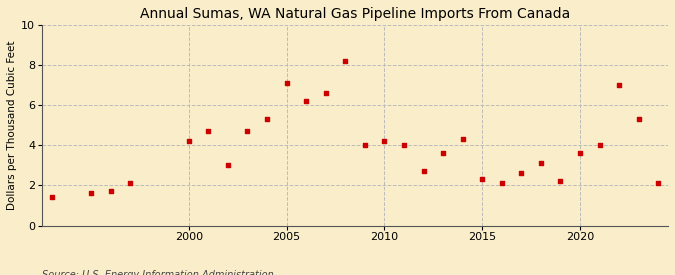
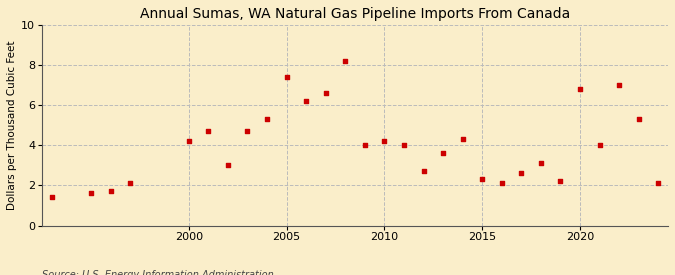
2005: 7.1 -> 7.4
2020: 3.6 -> 6.8
